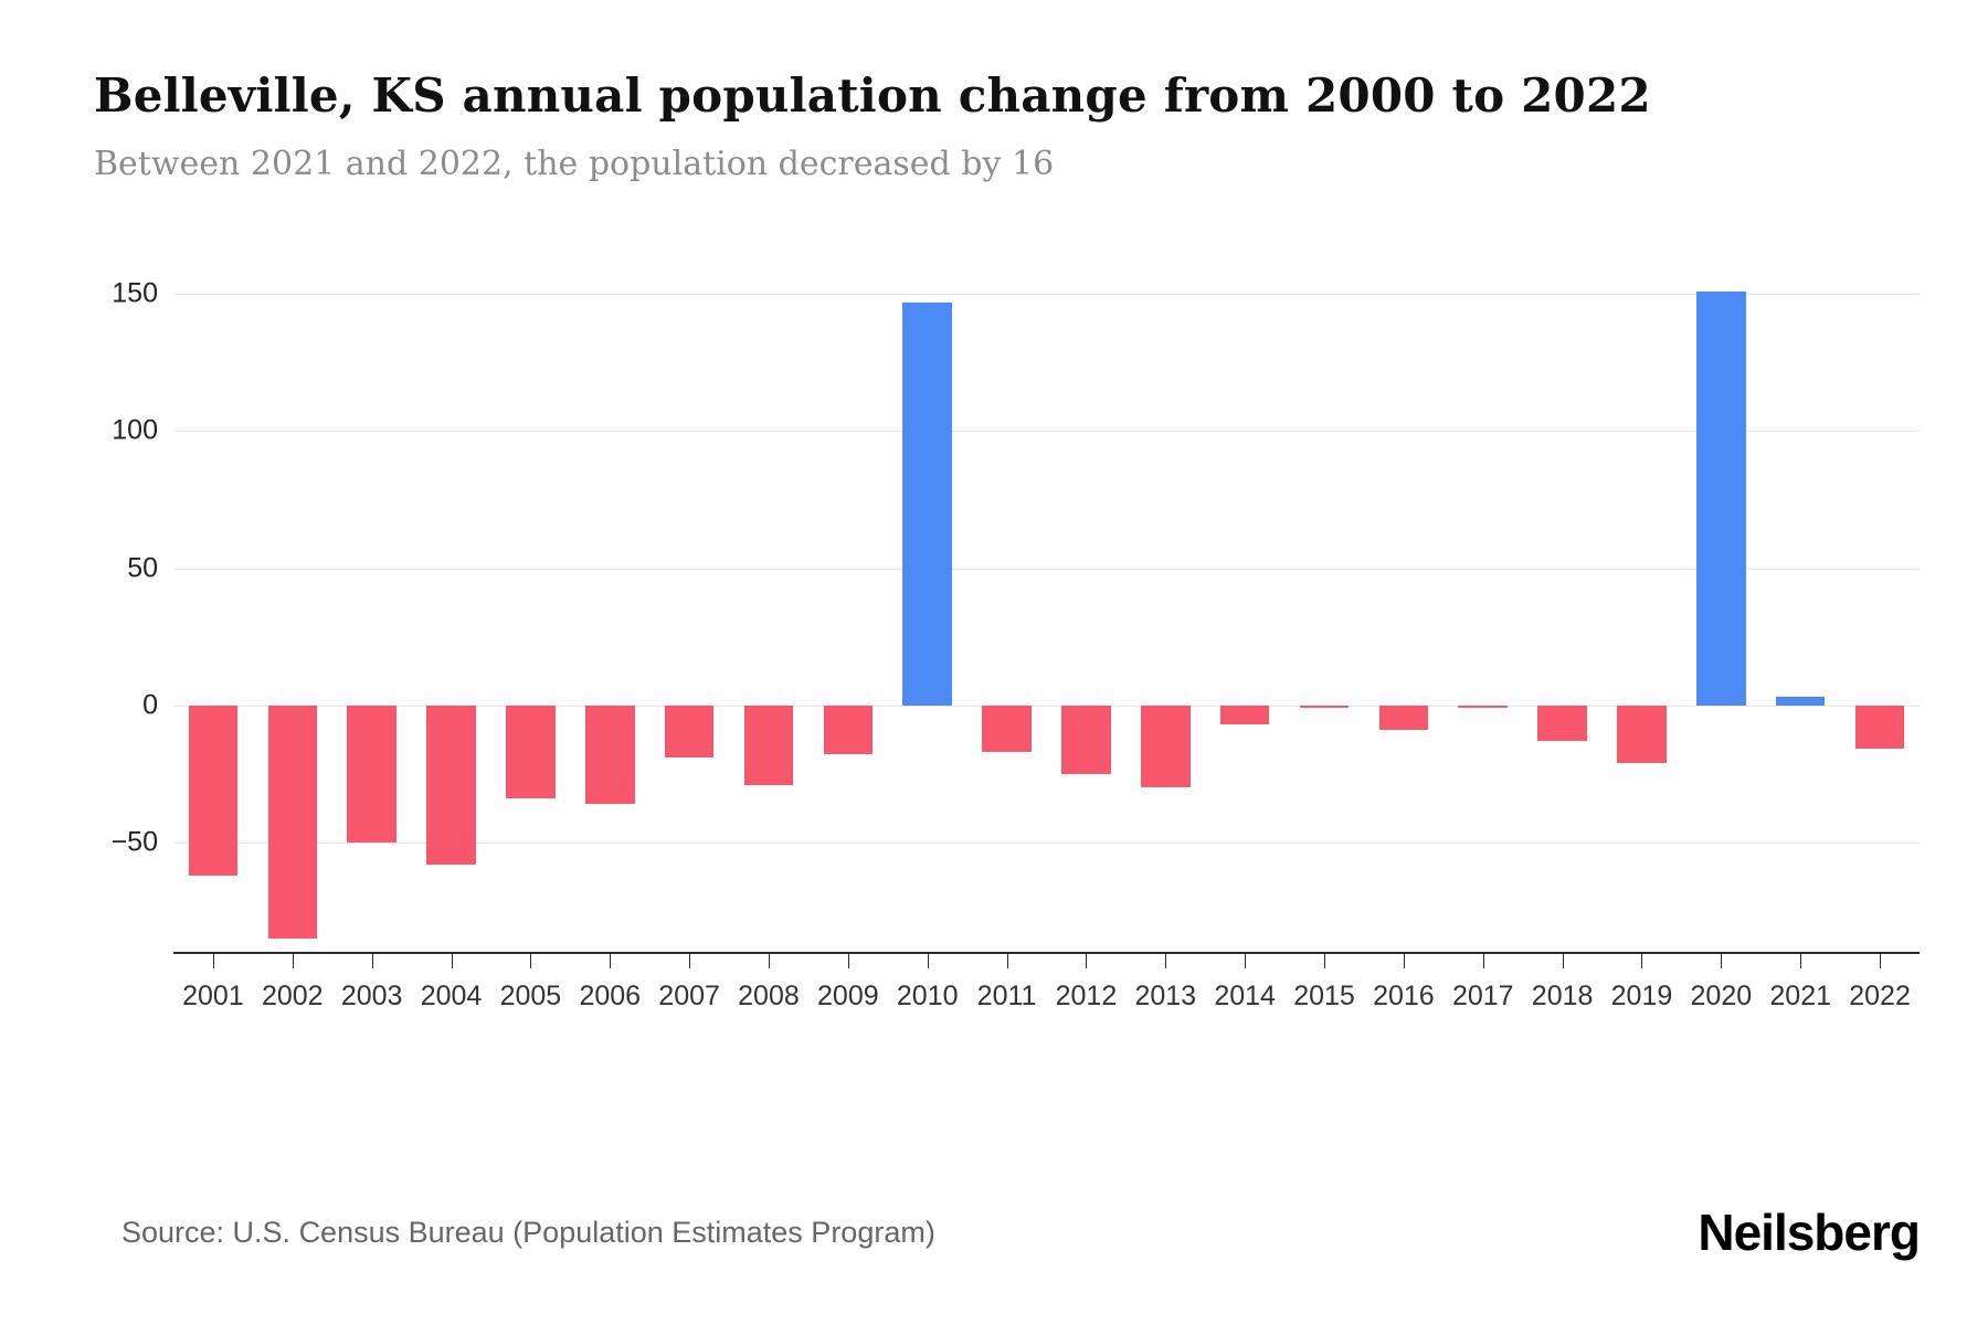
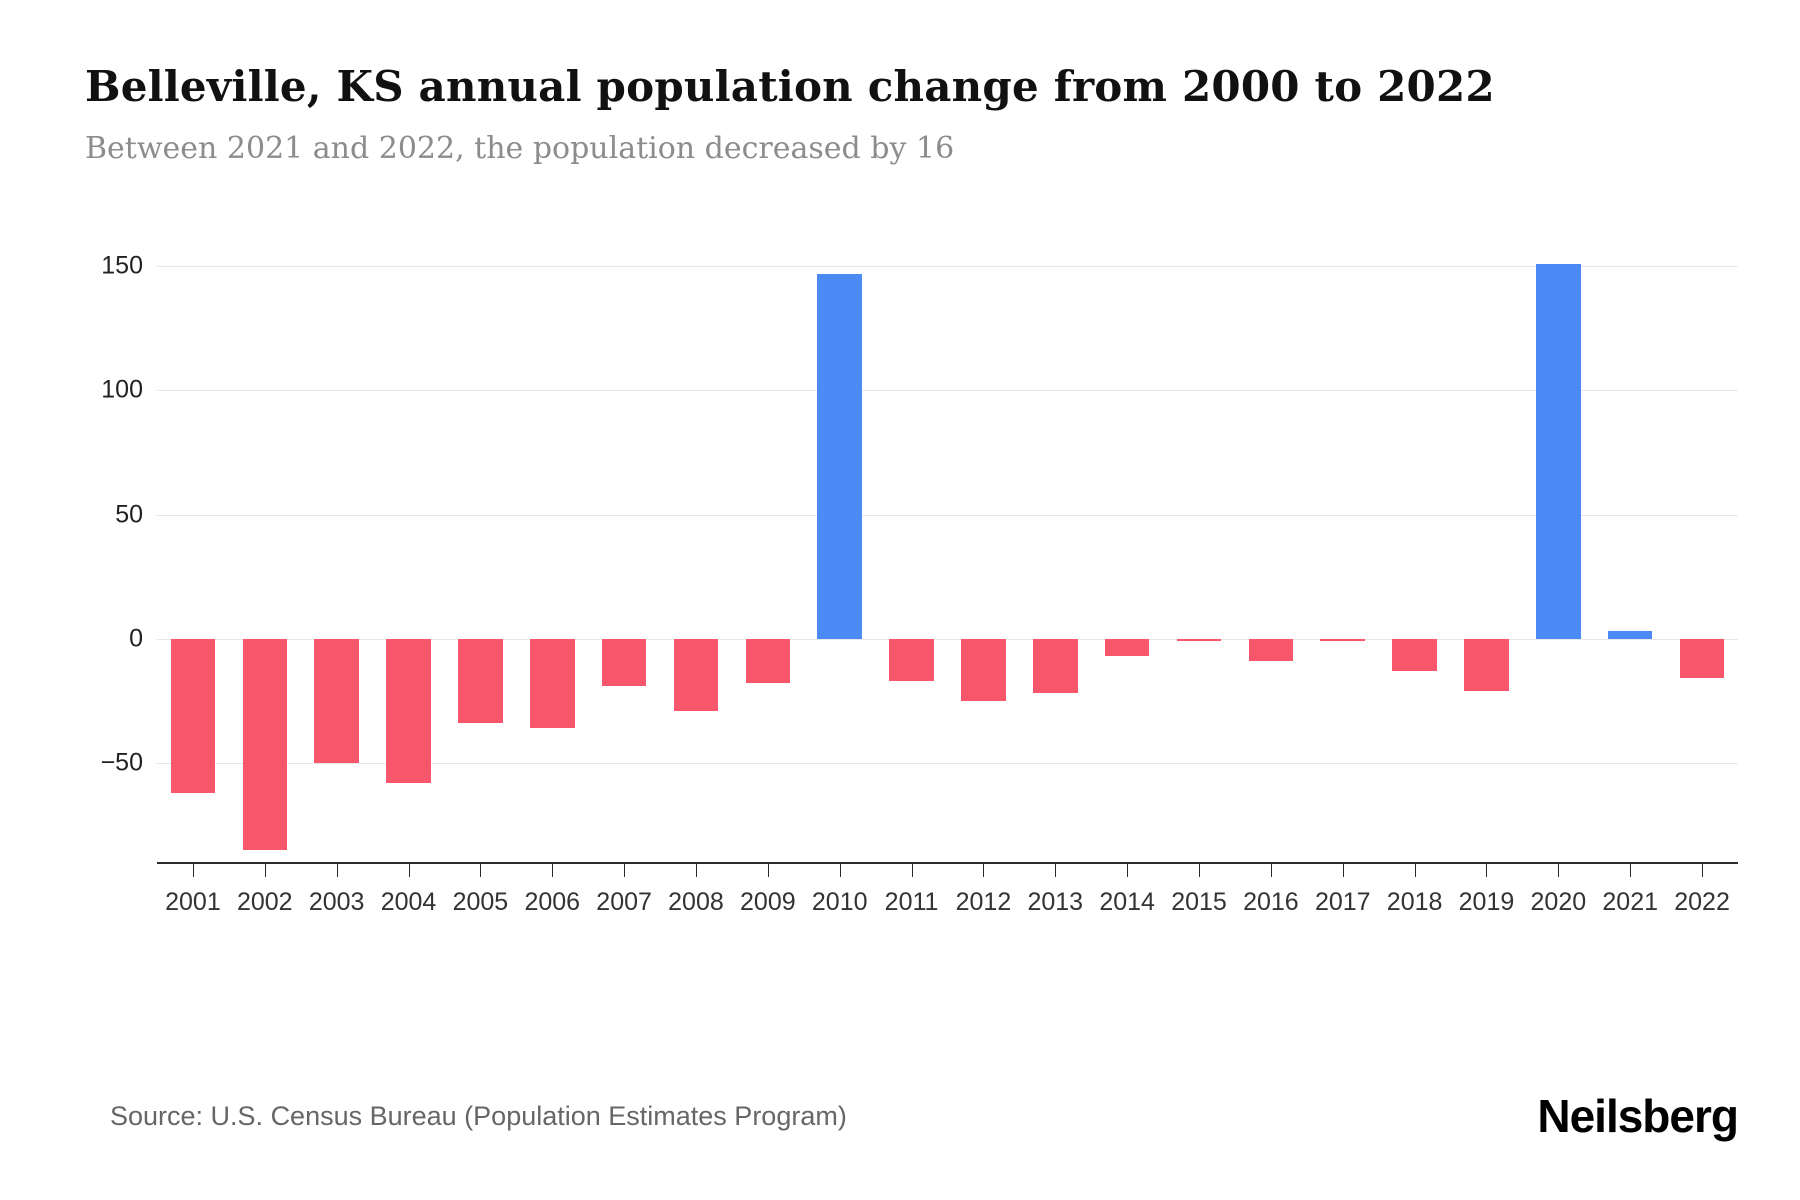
2013: -30 -> -22
